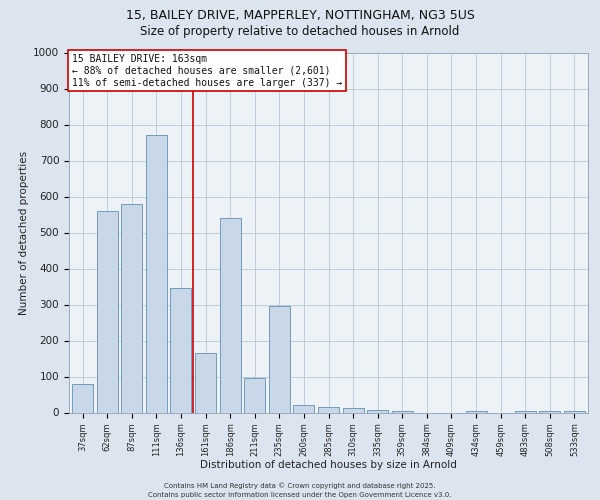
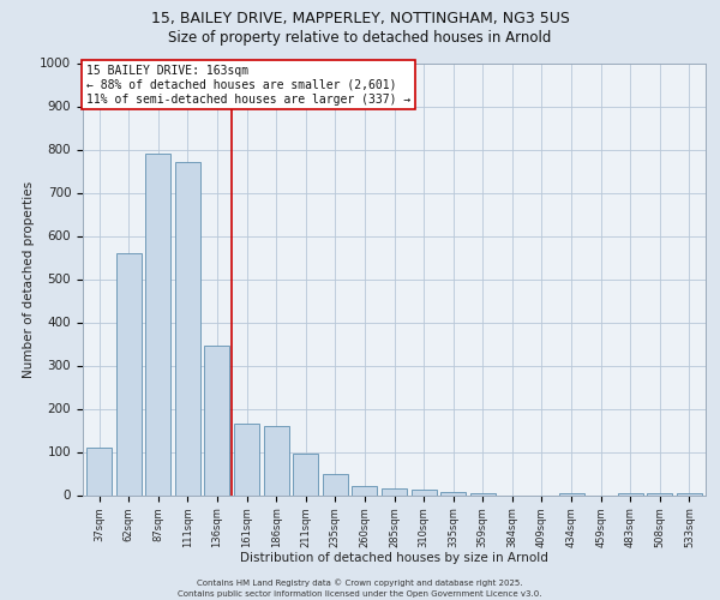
37sqm: 80 -> 110
87sqm: 580 -> 790
186sqm: 540 -> 160
235sqm: 295 -> 50
